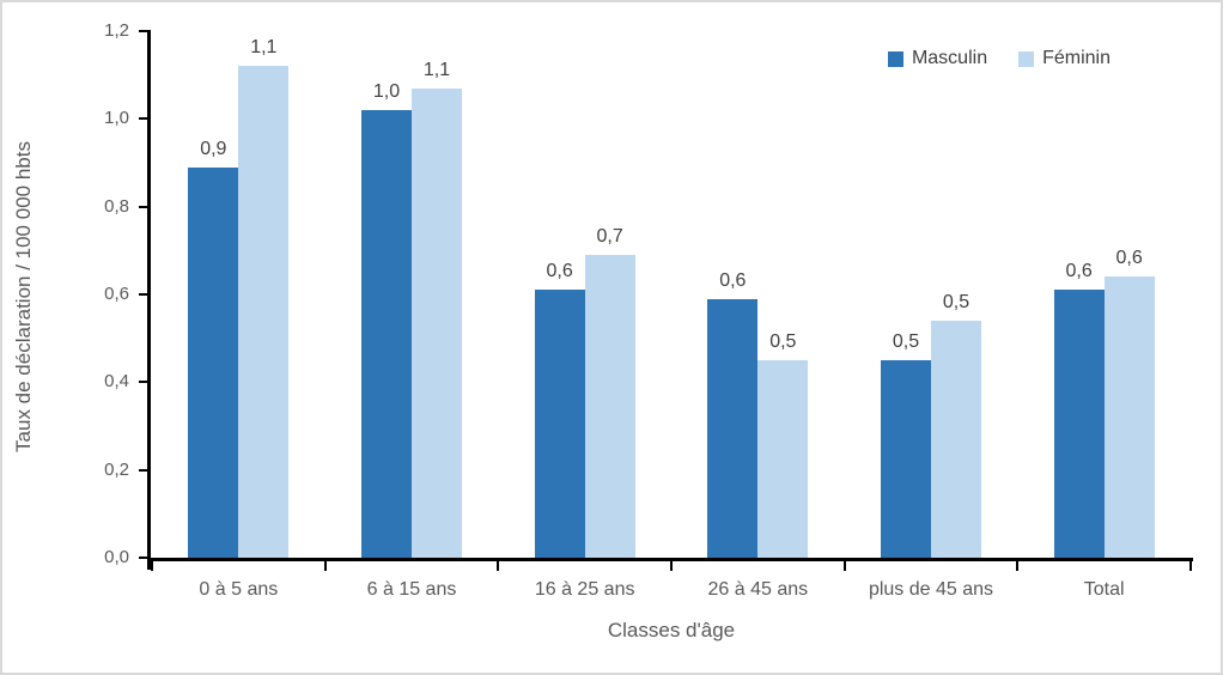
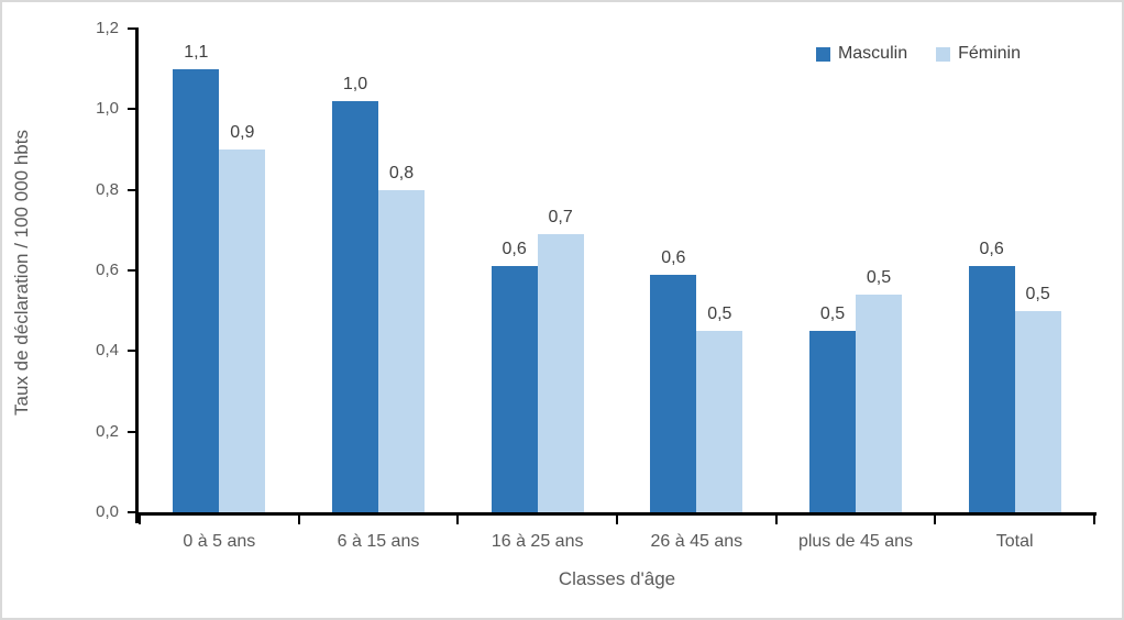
Masculin/0 à 5 ans: 0,9 -> 1,1
Féminin/0 à 5 ans: 1,1 -> 0,9
Féminin/6 à 15 ans: 1,1 -> 0,8
Féminin/Total: 0,6 -> 0,5
